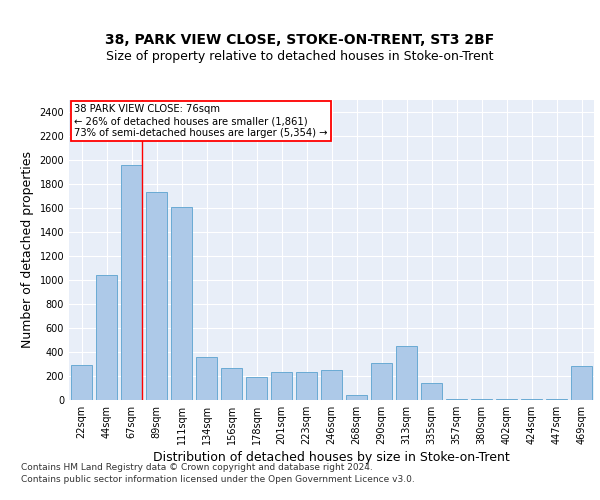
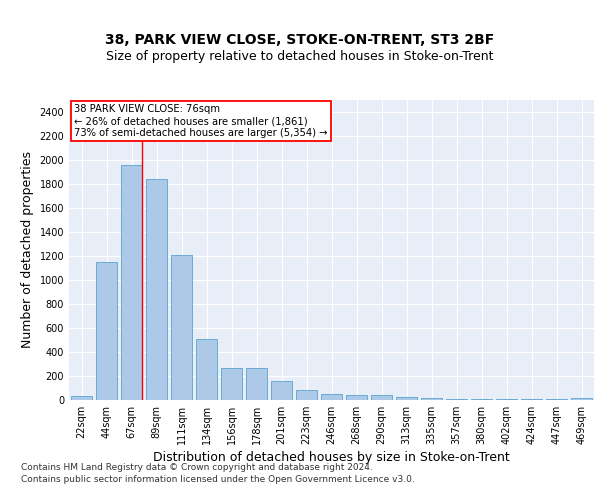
22sqm: 290 -> 30
44sqm: 1040 -> 1150
89sqm: 1730 -> 1840
111sqm: 1610 -> 1210
134sqm: 360 -> 510
178sqm: 190 -> 260
201sqm: 230 -> 160
223sqm: 230 -> 80
246sqm: 250 -> 50
290sqm: 310 -> 40
313sqm: 450 -> 20
335sqm: 140 -> 20
469sqm: 280 -> 20
